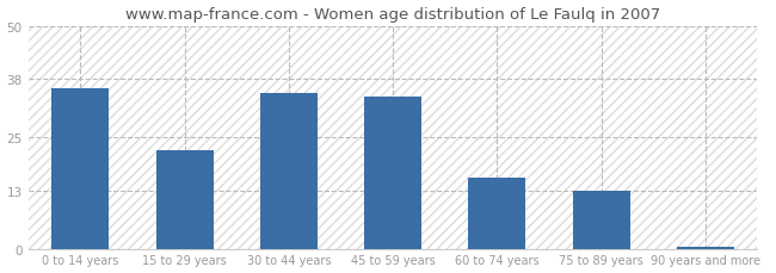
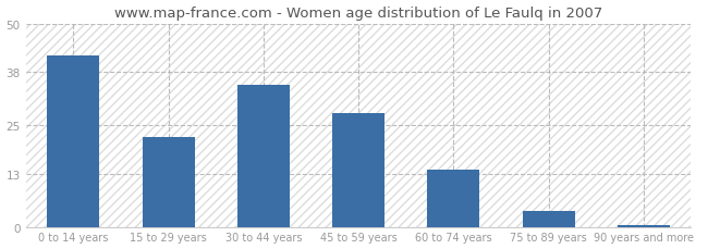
0 to 14 years: 36.0 -> 42.0
45 to 59 years: 34.0 -> 28.0
60 to 74 years: 16.0 -> 14.0
75 to 89 years: 13.0 -> 4.0
